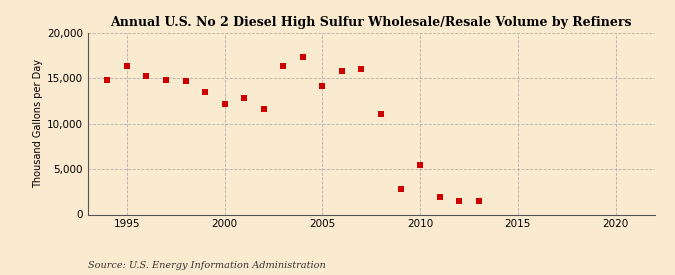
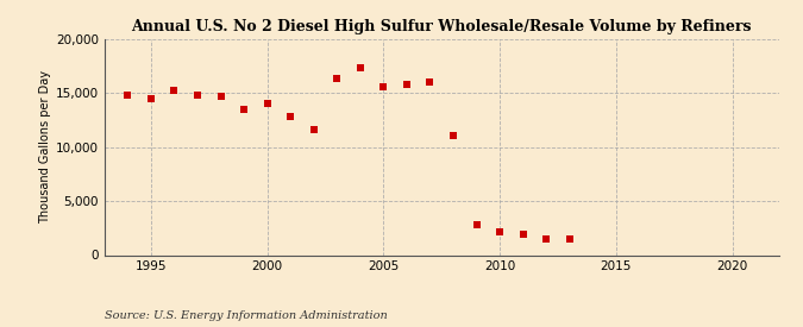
1995: 16,400 -> 14,500
2000: 12,200 -> 14,100
2005: 14,200 -> 15,600
2010: 5,400 -> 2,100
